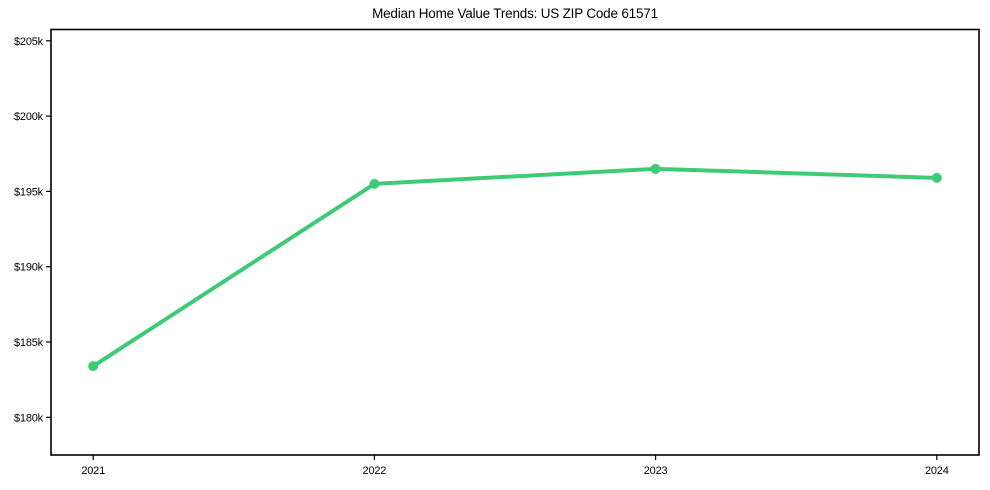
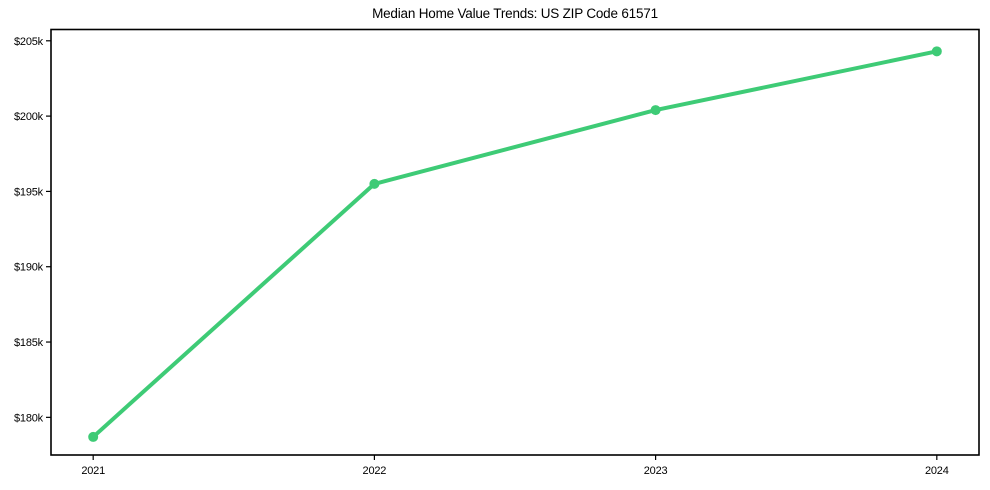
2021: $183.4k -> $178.7k
2023: $196.5k -> $200.4k
2024: $195.9k -> $204.3k
